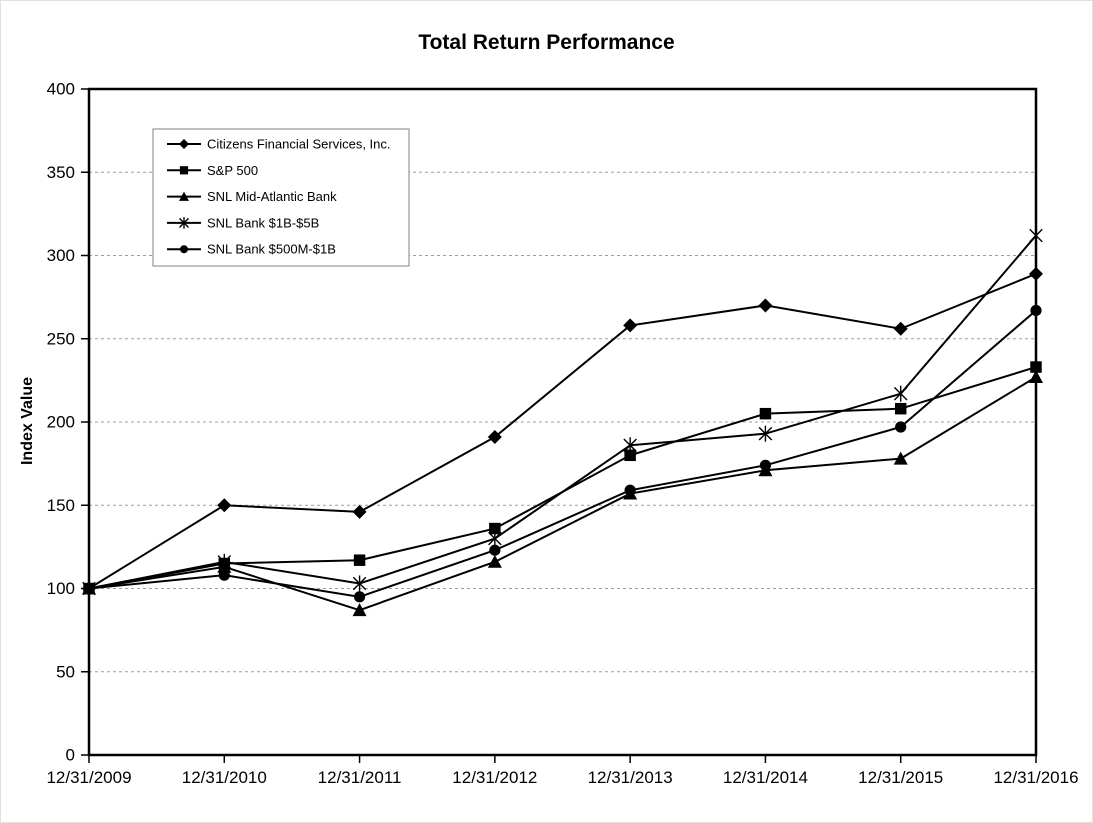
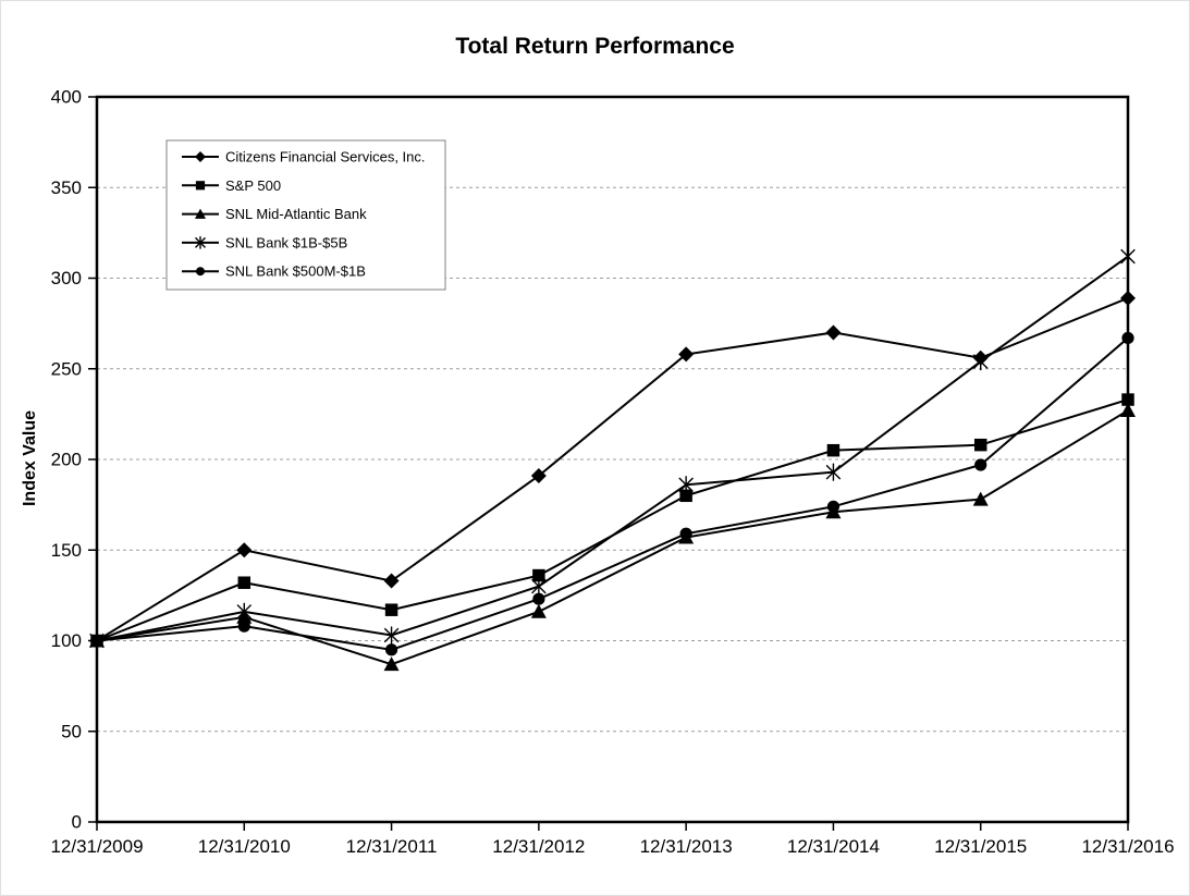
S&P 500/12/31/2010: 115 -> 132
Citizens Financial Services, Inc./12/31/2011: 146 -> 133
SNL Bank $1B-$5B/12/31/2015: 217 -> 254
